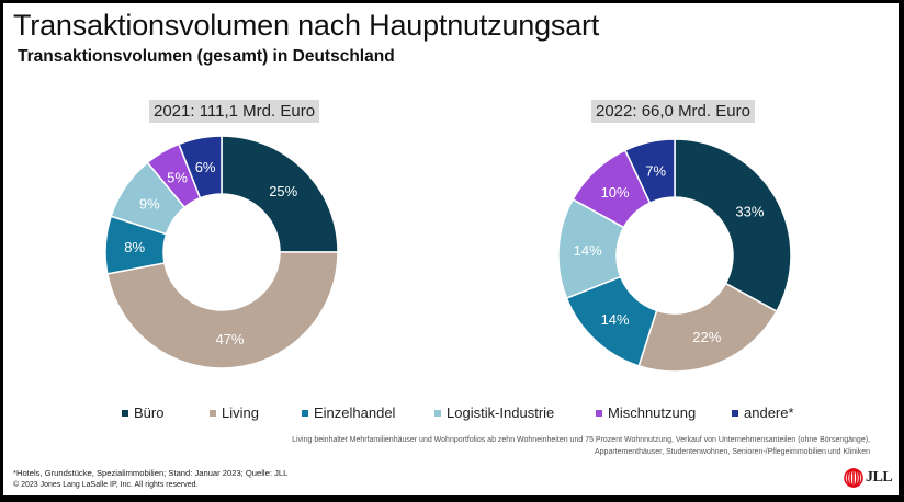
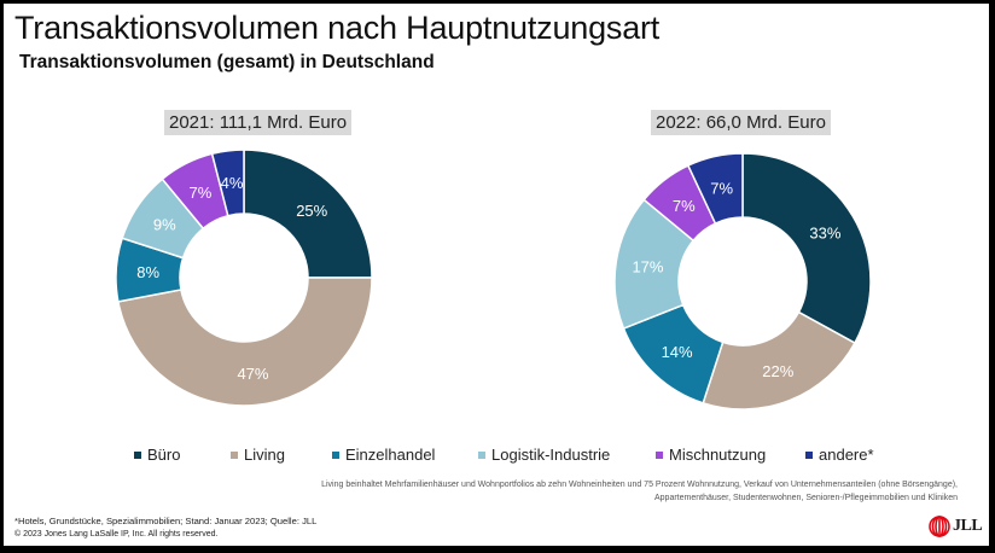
2021: 111,1 Mrd. Euro/Mischnutzung: 5% -> 7%
2021: 111,1 Mrd. Euro/andere*: 6% -> 4%
2022: 66,0 Mrd. Euro/Logistik-Industrie: 14% -> 17%
2022: 66,0 Mrd. Euro/Mischnutzung: 10% -> 7%
